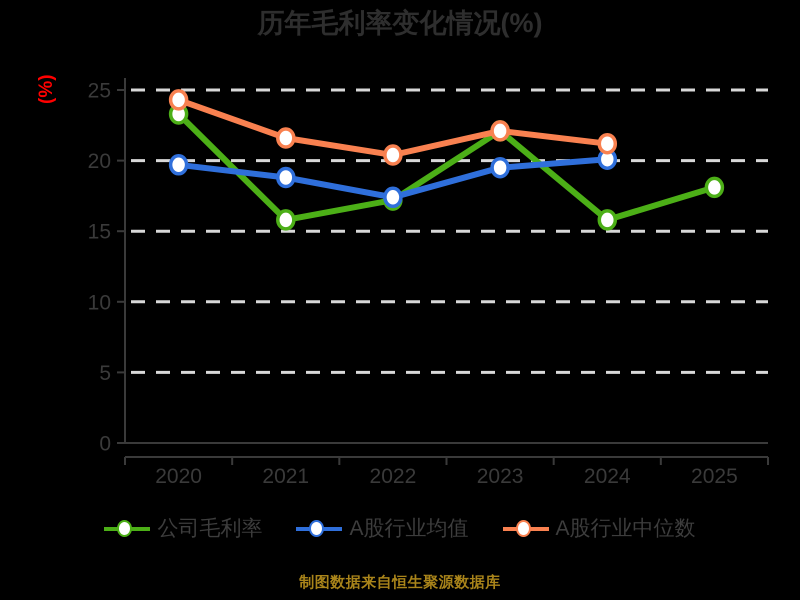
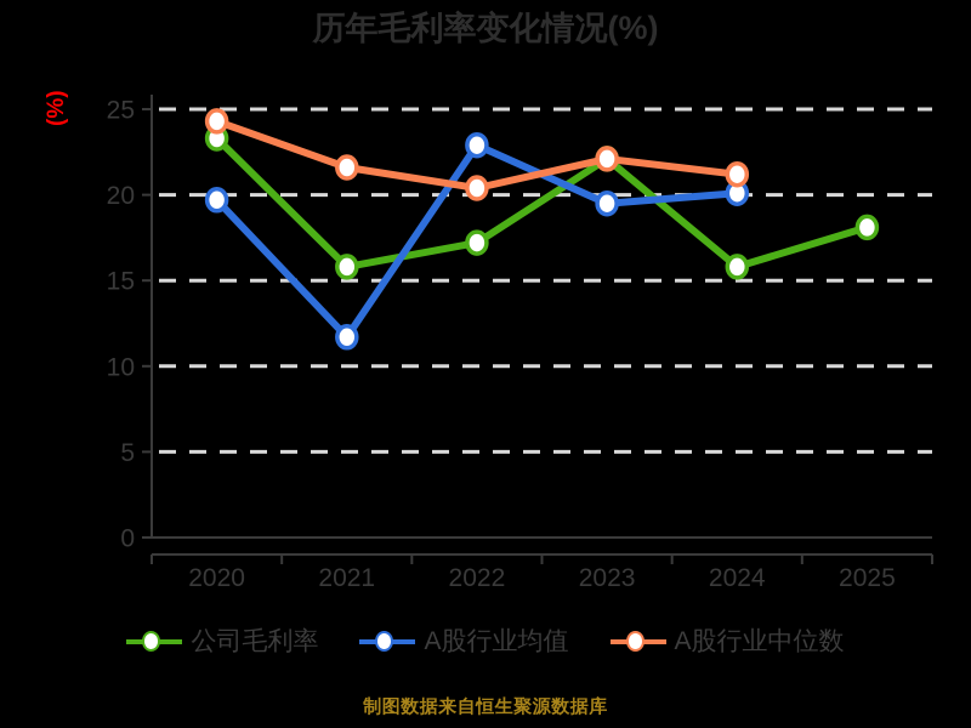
A股行业均值/2021: 18.8 -> 11.7
A股行业均值/2022: 17.4 -> 22.9
